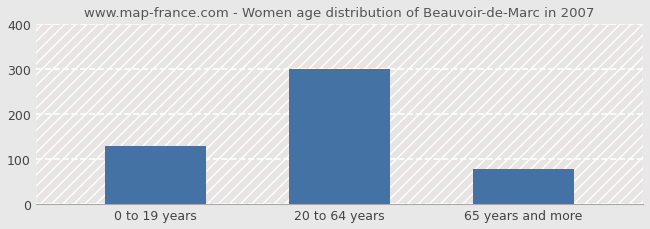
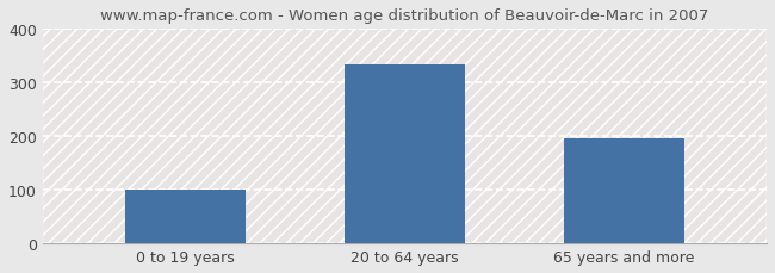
0 to 19 years: 130 -> 100
20 to 64 years: 300 -> 335
65 years and more: 78 -> 195
